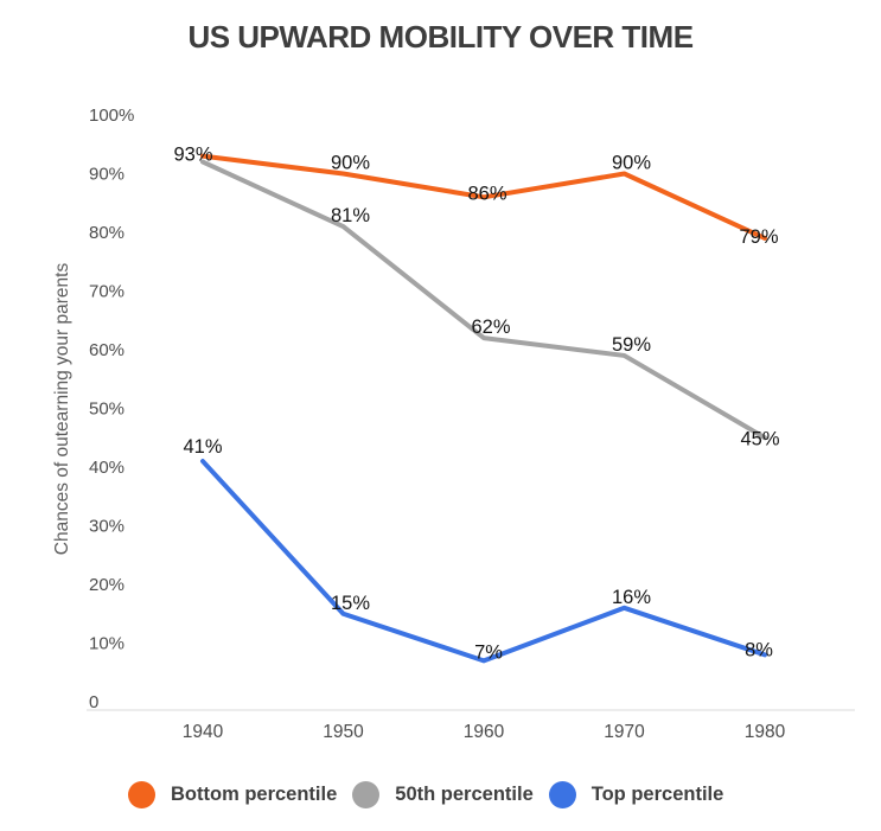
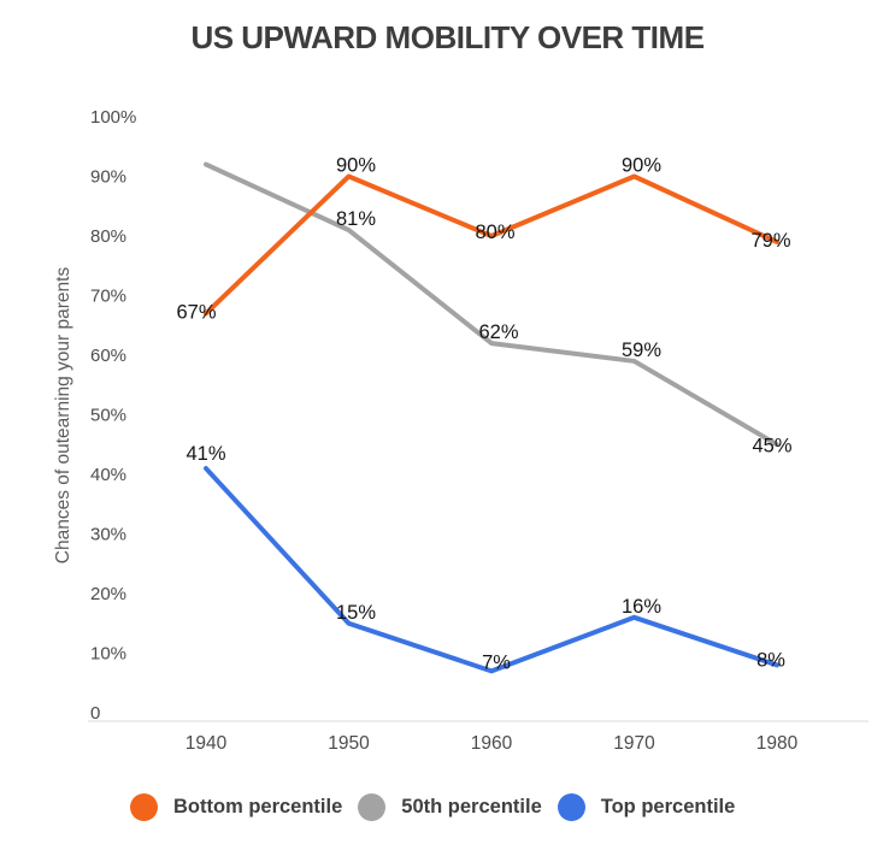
Bottom percentile/1940: 93% -> 67%
Bottom percentile/1960: 86% -> 80%
